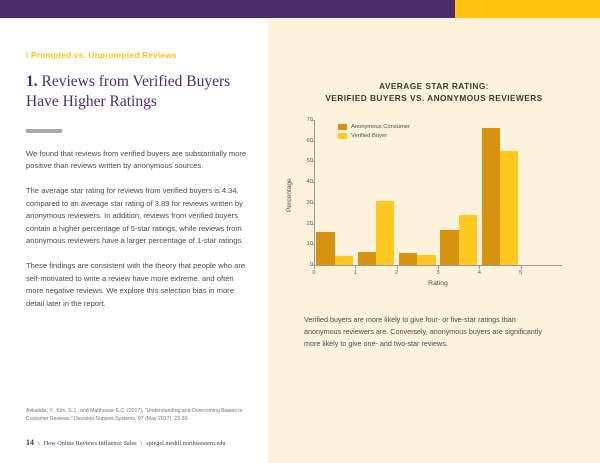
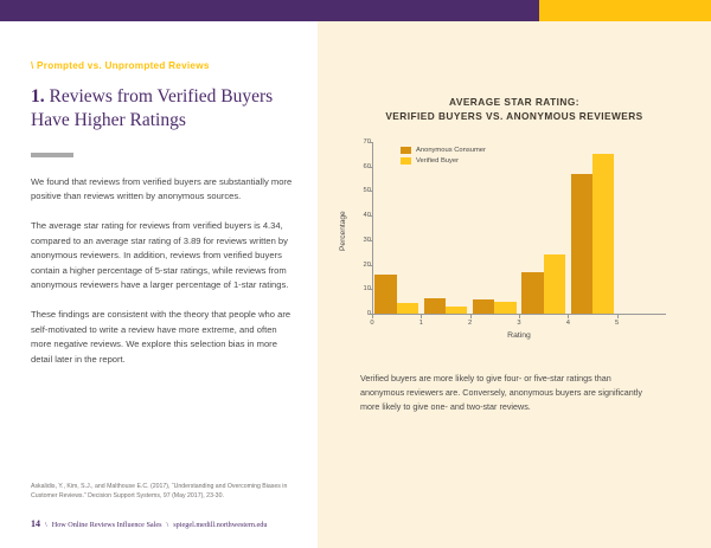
Verified Buyer/2: 31 -> 3
Anonymous Consumer/5: 66 -> 57
Verified Buyer/5: 55 -> 65
